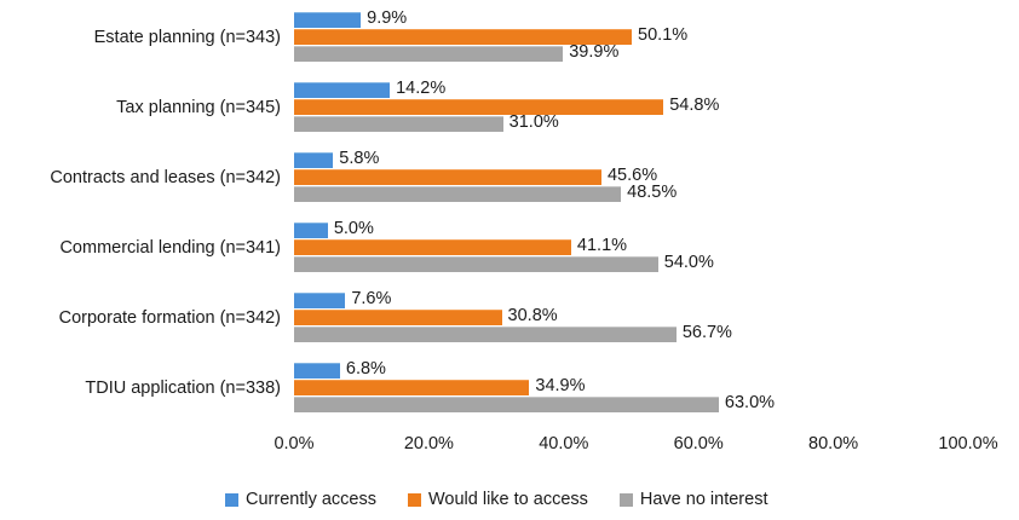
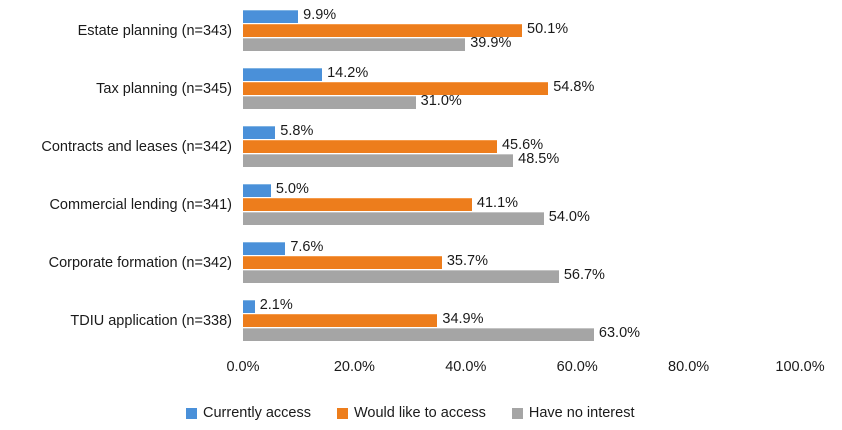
Would like to access/Corporate formation (n=342): 30.8% -> 35.7%
Currently access/TDIU application (n=338): 6.8% -> 2.1%
